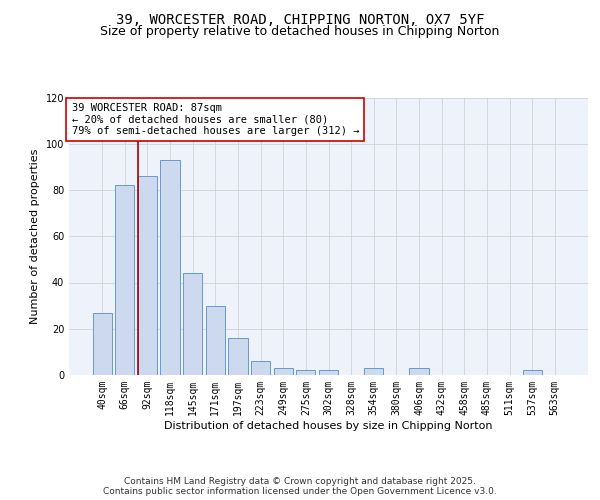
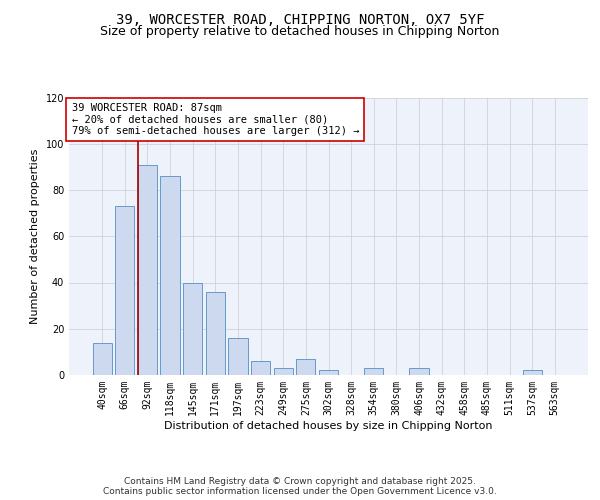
40sqm: 27 -> 14
66sqm: 82 -> 73
92sqm: 86 -> 91
118sqm: 93 -> 86
145sqm: 44 -> 40
171sqm: 30 -> 36
275sqm: 2 -> 7
